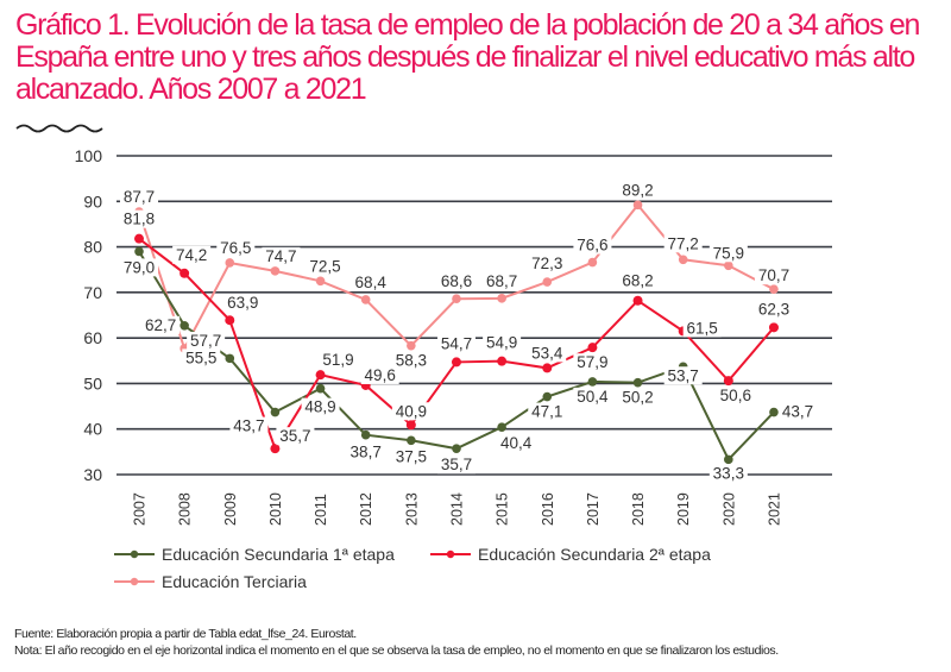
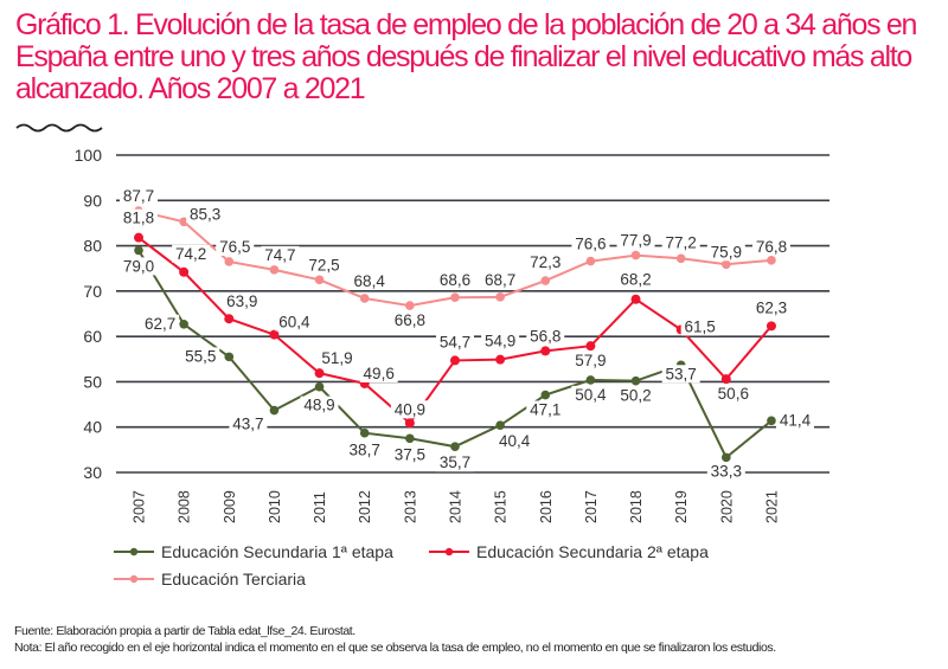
Educación Terciaria/2008: 57,7 -> 85,3
Educación Secundaria 2ª etapa/2010: 35,7 -> 60,4
Educación Terciaria/2013: 58,3 -> 66,8
Educación Secundaria 2ª etapa/2016: 53,4 -> 56,8
Educación Terciaria/2018: 89,2 -> 77,9
Educación Secundaria 1ª etapa/2021: 43,7 -> 41,4
Educación Terciaria/2021: 70,7 -> 76,8
